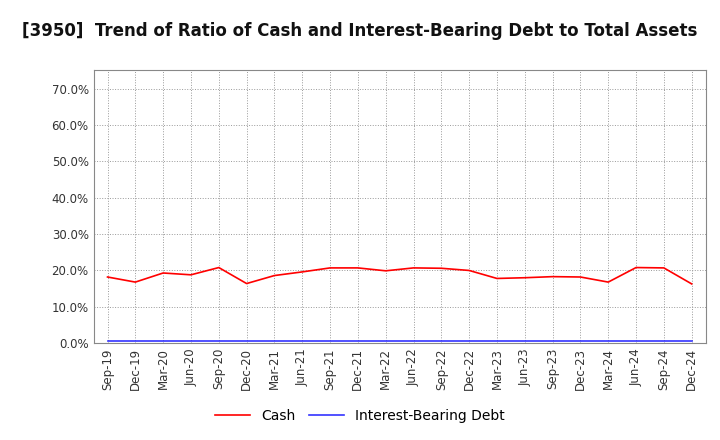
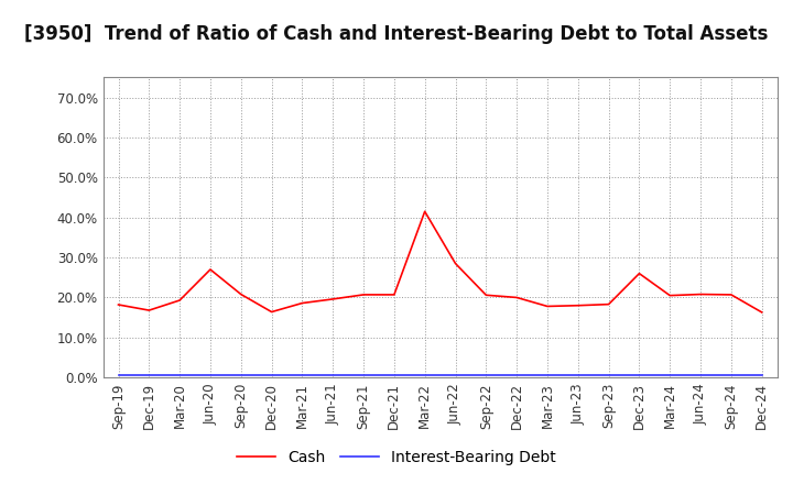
Cash/Jun-20: 18.8% -> 27.0%
Cash/Mar-22: 19.9% -> 41.5%
Cash/Jun-22: 20.7% -> 28.5%
Cash/Dec-23: 18.2% -> 26.0%
Cash/Mar-24: 16.8% -> 20.5%
